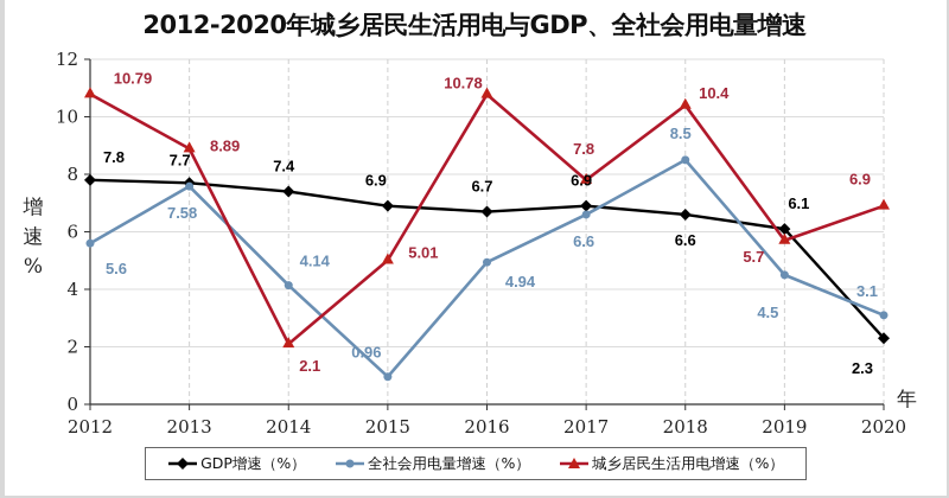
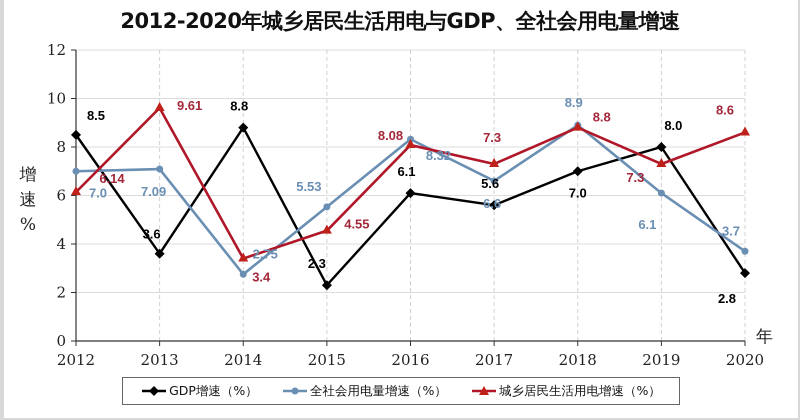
GDP增速（%）/2012: 7.8 -> 8.5
全社会用电量增速（%）/2012: 5.6 -> 7.0
城乡居民生活用电增速（%）/2012: 10.79 -> 6.14
GDP增速（%）/2013: 7.7 -> 3.6
全社会用电量增速（%）/2013: 7.58 -> 7.09
城乡居民生活用电增速（%）/2013: 8.89 -> 9.61
GDP增速（%）/2014: 7.4 -> 8.8
全社会用电量增速（%）/2014: 4.14 -> 2.75
城乡居民生活用电增速（%）/2014: 2.1 -> 3.4
GDP增速（%）/2015: 6.9 -> 2.3
全社会用电量增速（%）/2015: 0.96 -> 5.53
城乡居民生活用电增速（%）/2015: 5.01 -> 4.55
GDP增速（%）/2016: 6.7 -> 6.1
全社会用电量增速（%）/2016: 4.94 -> 8.32
城乡居民生活用电增速（%）/2016: 10.78 -> 8.08
GDP增速（%）/2017: 6.9 -> 5.6
城乡居民生活用电增速（%）/2017: 7.8 -> 7.3
GDP增速（%）/2018: 6.6 -> 7.0
全社会用电量增速（%）/2018: 8.5 -> 8.9
城乡居民生活用电增速（%）/2018: 10.4 -> 8.8
GDP增速（%）/2019: 6.1 -> 8.0
全社会用电量增速（%）/2019: 4.5 -> 6.1
城乡居民生活用电增速（%）/2019: 5.7 -> 7.3
GDP增速（%）/2020: 2.3 -> 2.8
全社会用电量增速（%）/2020: 3.1 -> 3.7
城乡居民生活用电增速（%）/2020: 6.9 -> 8.6
